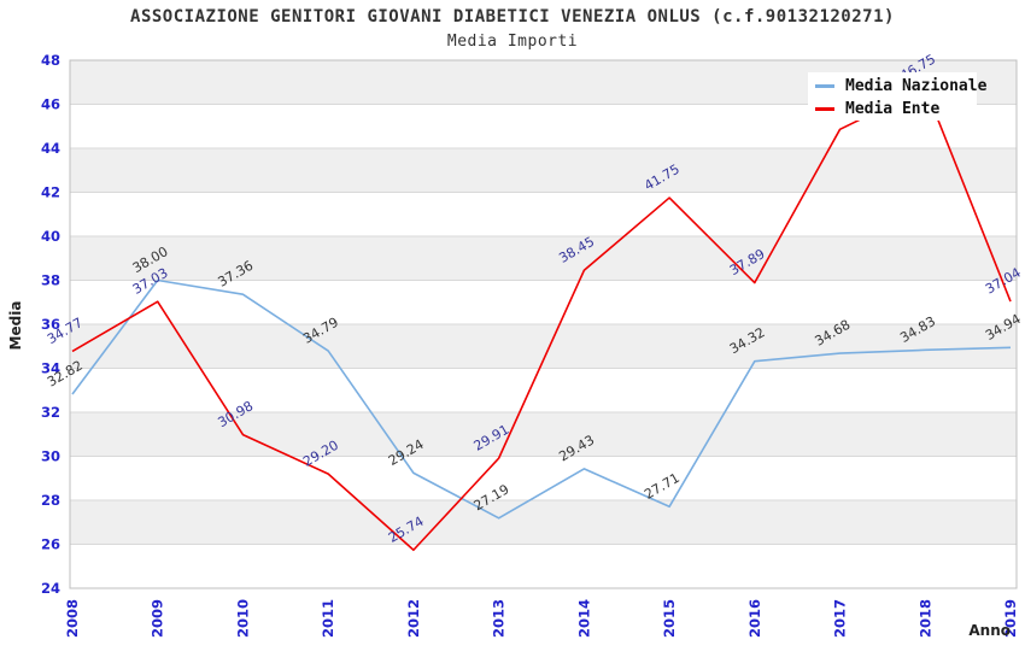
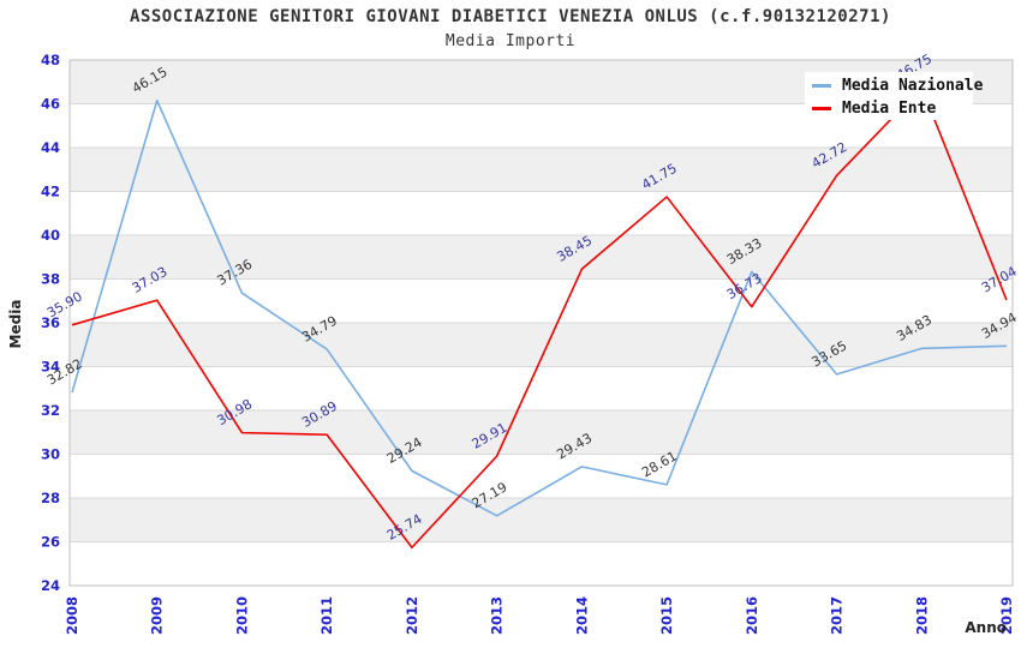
Media Ente/2008: 34.77 -> 35.90
Media Nazionale/2009: 38.00 -> 46.15
Media Ente/2011: 29.20 -> 30.89
Media Nazionale/2015: 27.71 -> 28.61
Media Nazionale/2016: 34.32 -> 38.33
Media Ente/2016: 37.89 -> 36.73
Media Nazionale/2017: 34.68 -> 33.65
Media Ente/2017: 44.86 -> 42.72
